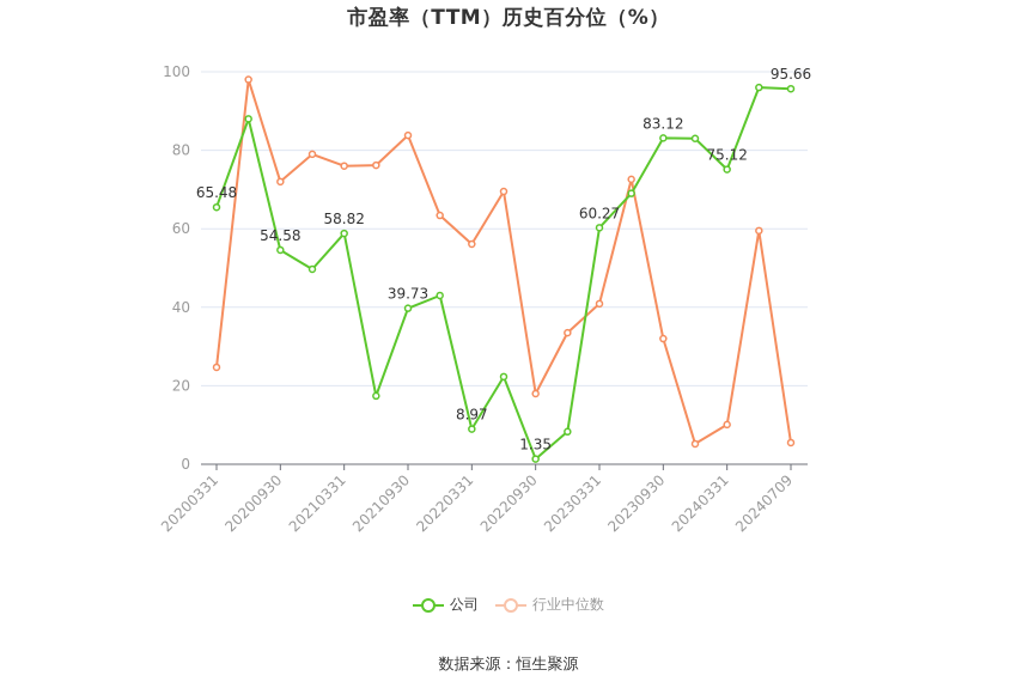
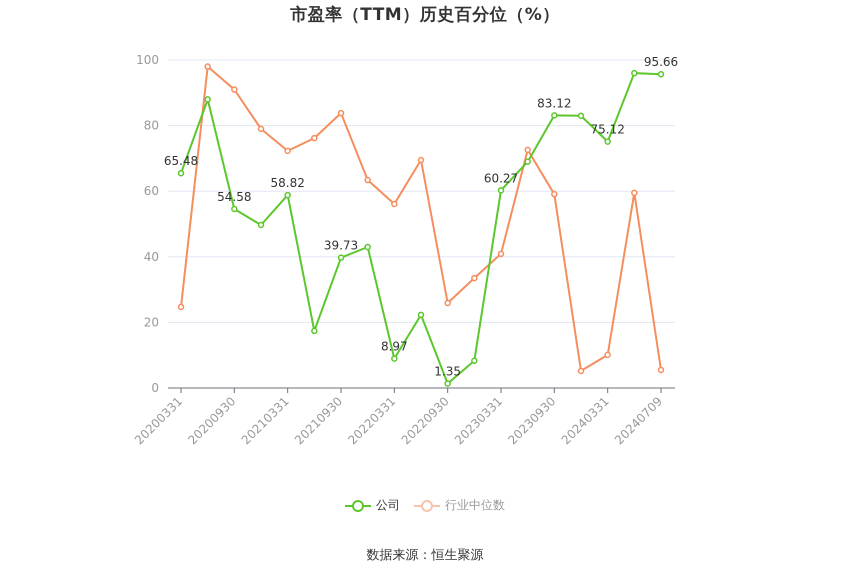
行业中位数/20200930: 72 -> 91
行业中位数/20210331: 76 -> 72
行业中位数/20220930: 18 -> 26
行业中位数/20230930: 32 -> 59
